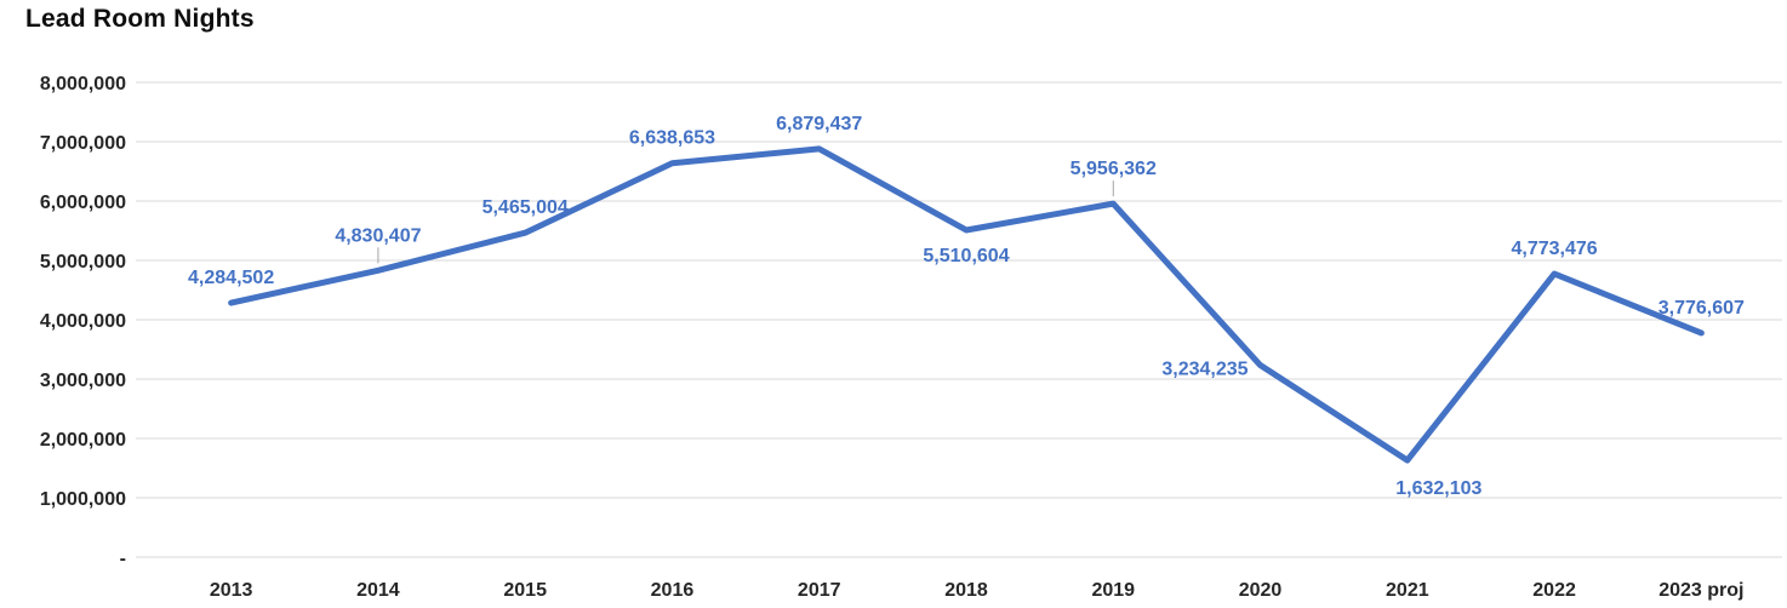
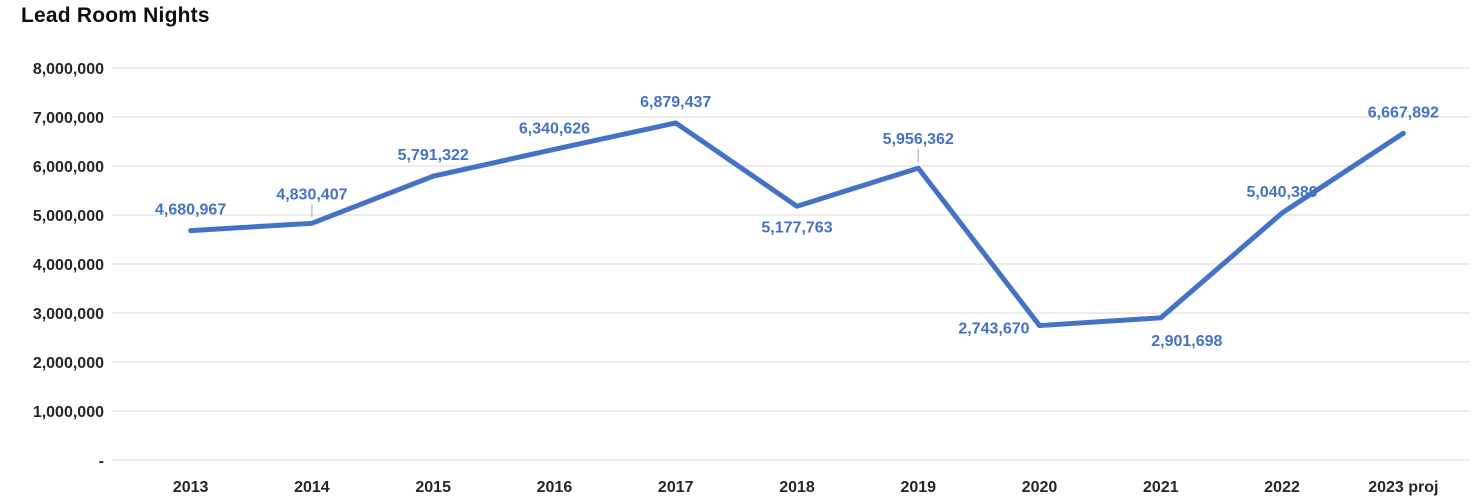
2013: 4,284,502 -> 4,680,967
2015: 5,465,004 -> 5,791,322
2016: 6,638,653 -> 6,340,626
2018: 5,510,604 -> 5,177,763
2020: 3,234,235 -> 2,743,670
2021: 1,632,103 -> 2,901,698
2022: 4,773,476 -> 5,040,389
2023 proj: 3,776,607 -> 6,667,892
